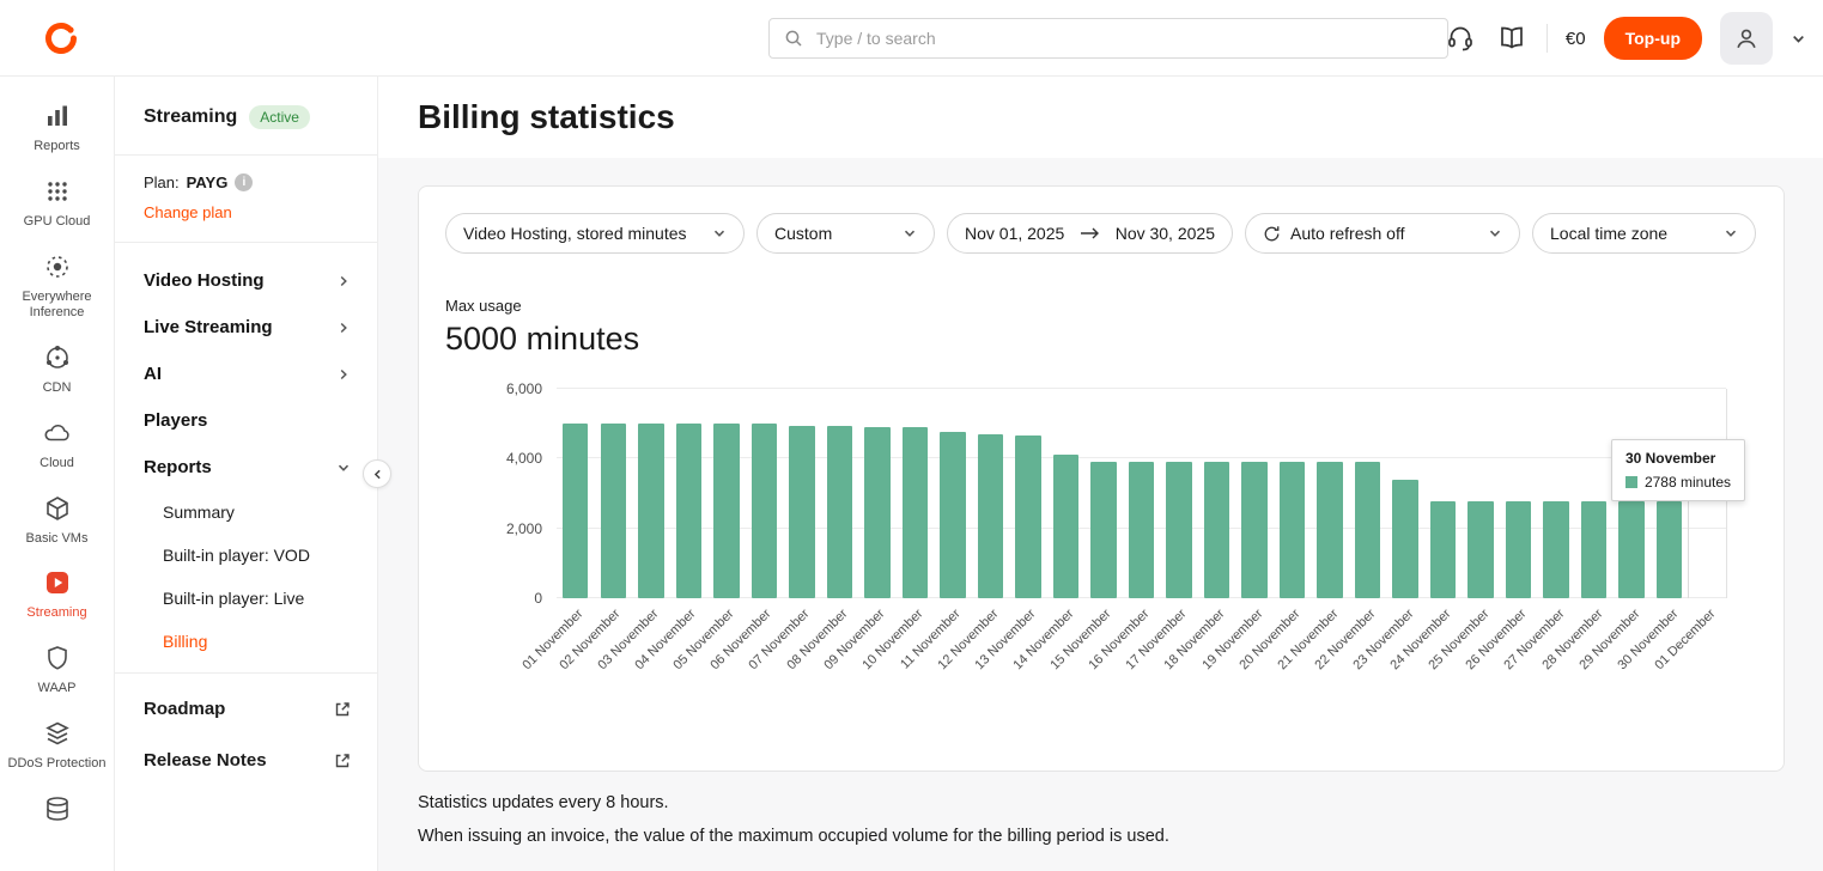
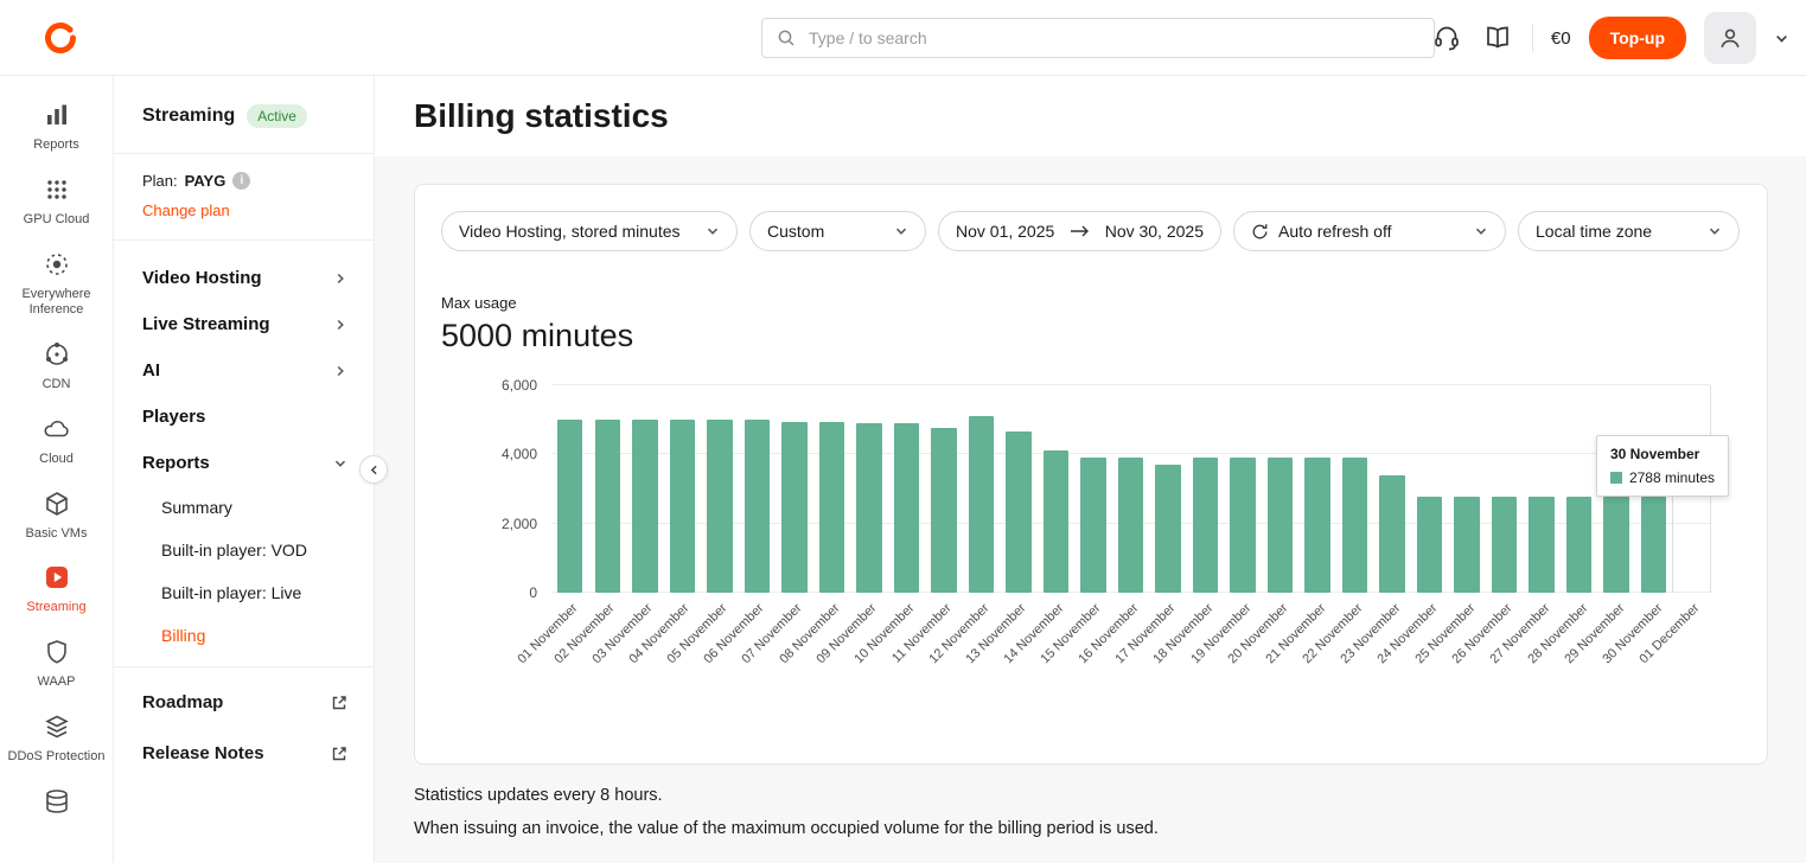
12 November: 4700 -> 5100
17 November: 3900 -> 3700
